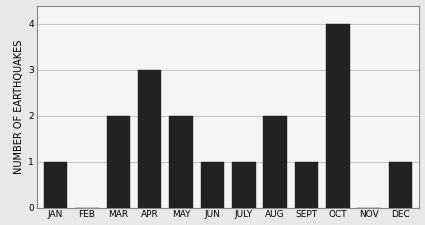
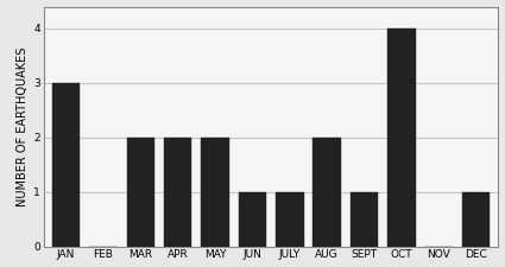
JAN: 1 -> 3
APR: 3 -> 2
